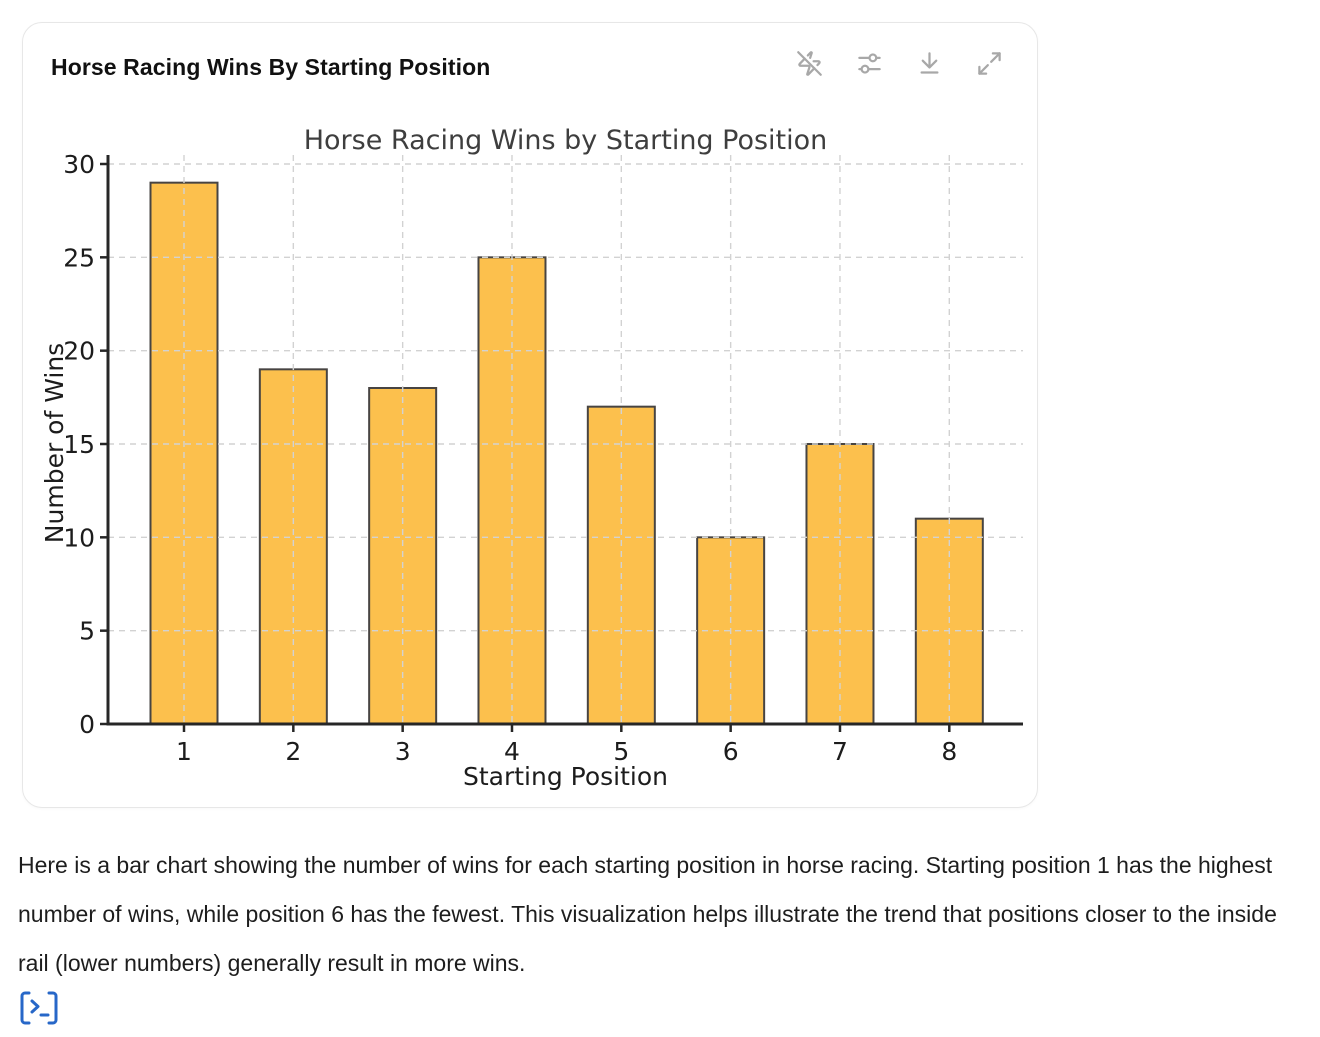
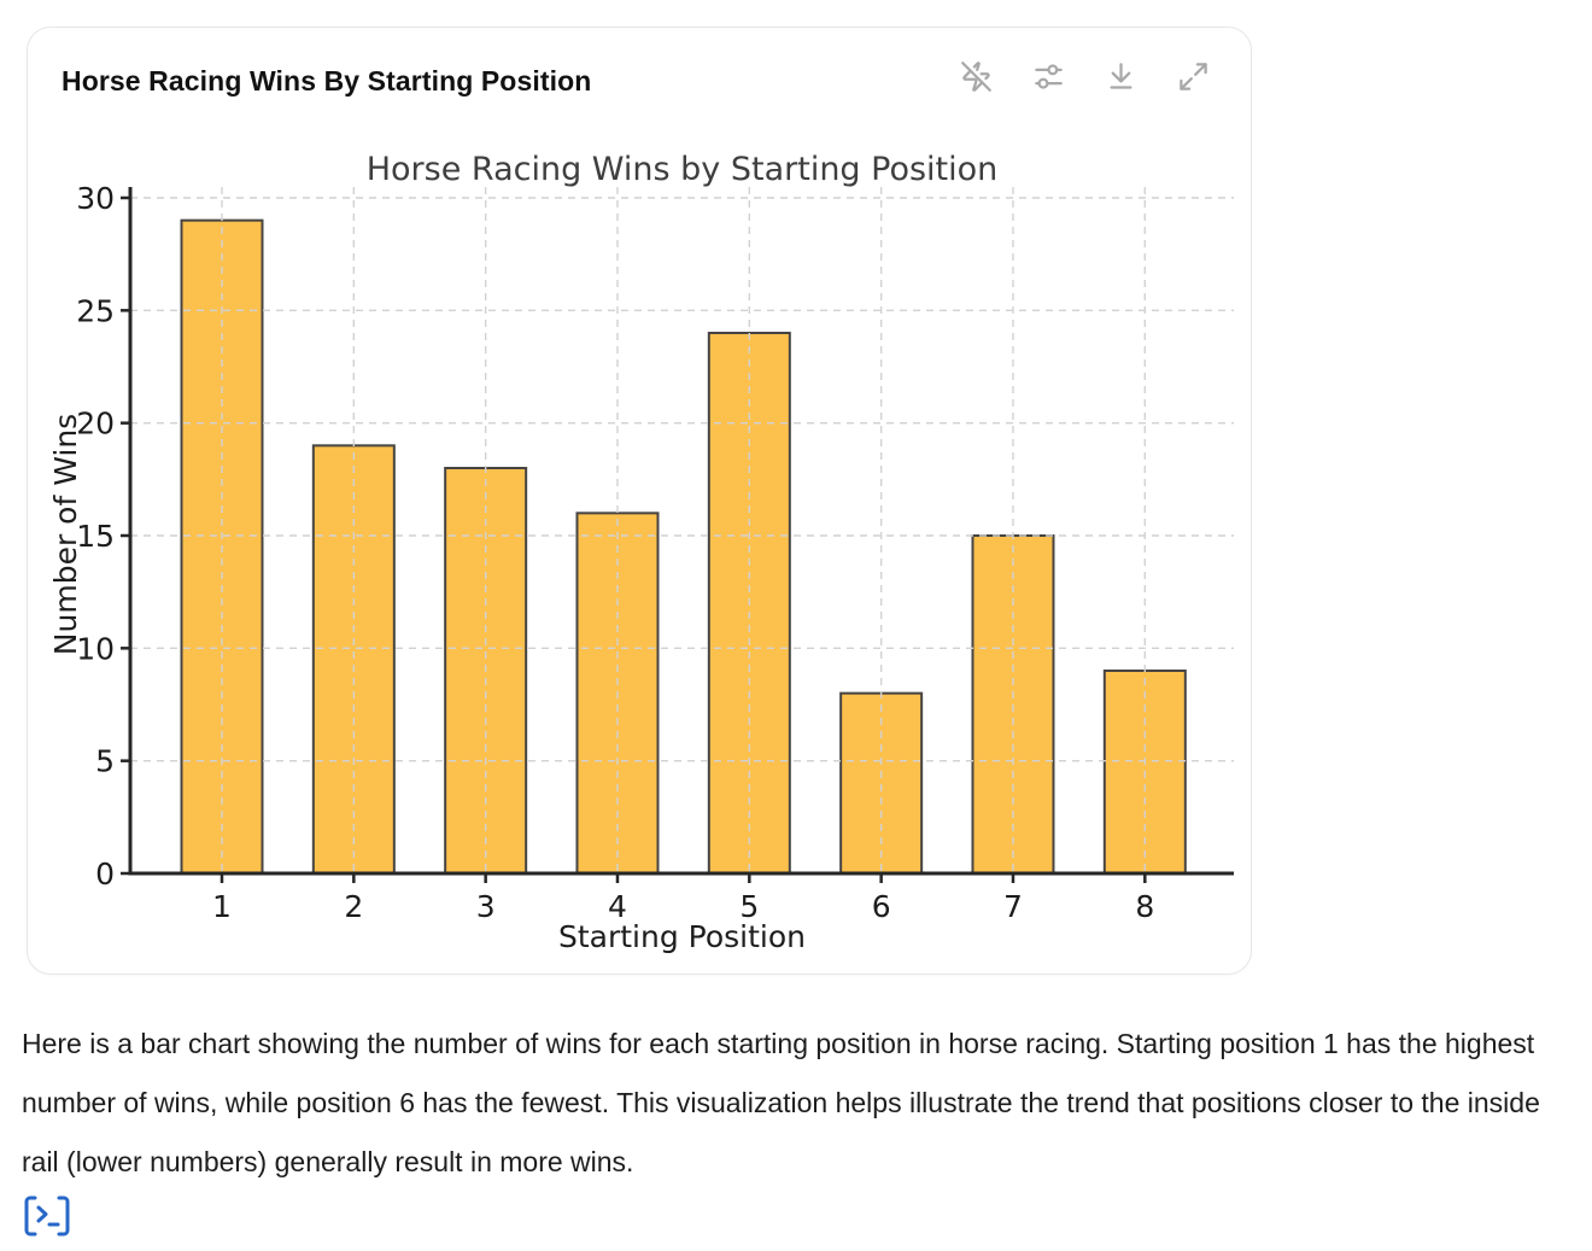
4: 25 -> 16
5: 17 -> 24
6: 10 -> 8
8: 11 -> 9
